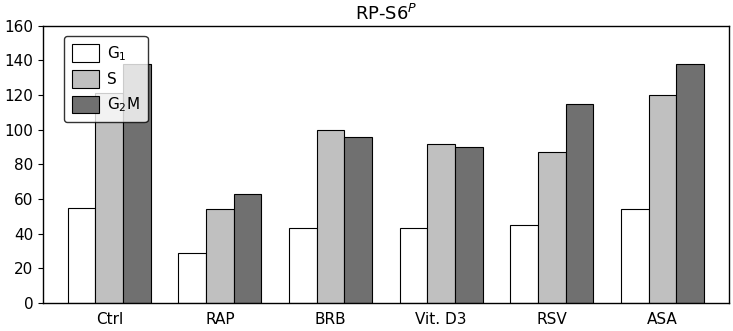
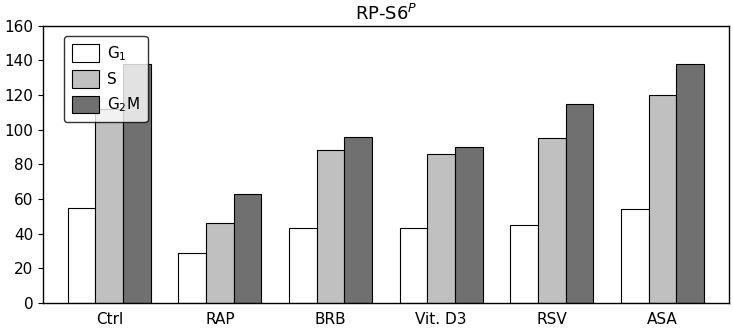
S/Ctrl: 121 -> 112
S/RAP: 54 -> 46
S/BRB: 100 -> 88
S/Vit. D3: 92 -> 86
S/RSV: 87 -> 95
